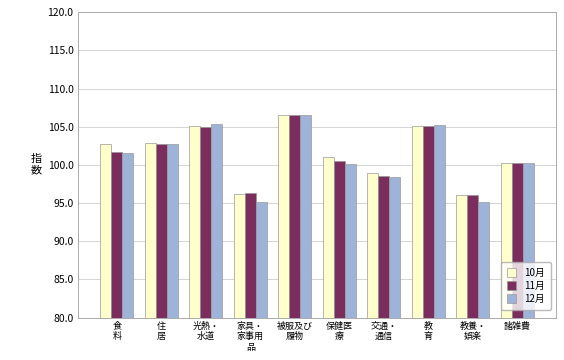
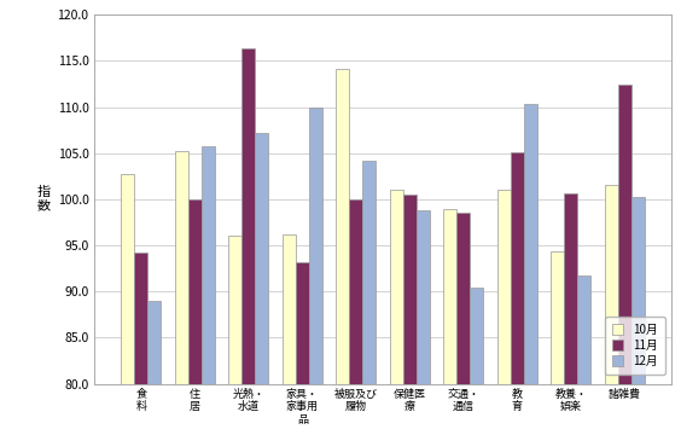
11月/食 料: 101.7 -> 94.2
12月/食 料: 101.6 -> 89.0
10月/住 居: 102.9 -> 105.2
11月/住 居: 102.8 -> 100.0
12月/住 居: 102.8 -> 105.8
10月/光熱・ 水道: 105.1 -> 96.0
11月/光熱・ 水道: 105.0 -> 116.4
12月/光熱・ 水道: 105.3 -> 107.2
11月/家具・ 家事用 品: 96.3 -> 93.2
12月/家具・ 家事用 品: 95.1 -> 110.0
10月/被服及び 履物: 106.5 -> 114.2
11月/被服及び 履物: 106.6 -> 100.0
12月/被服及び 履物: 106.5 -> 104.2
12月/保健医 療: 100.1 -> 98.8
12月/交通・ 通信: 98.4 -> 90.4
10月/教 育: 105.1 -> 101.0
12月/教 育: 105.2 -> 110.4
10月/教養・ 娯楽: 96.1 -> 94.4
11月/教養・ 娯楽: 96.1 -> 100.6
12月/教養・ 娯楽: 95.2 -> 91.8
10月/諸雑費: 100.2 -> 101.6
11月/諸雑費: 100.2 -> 112.4
